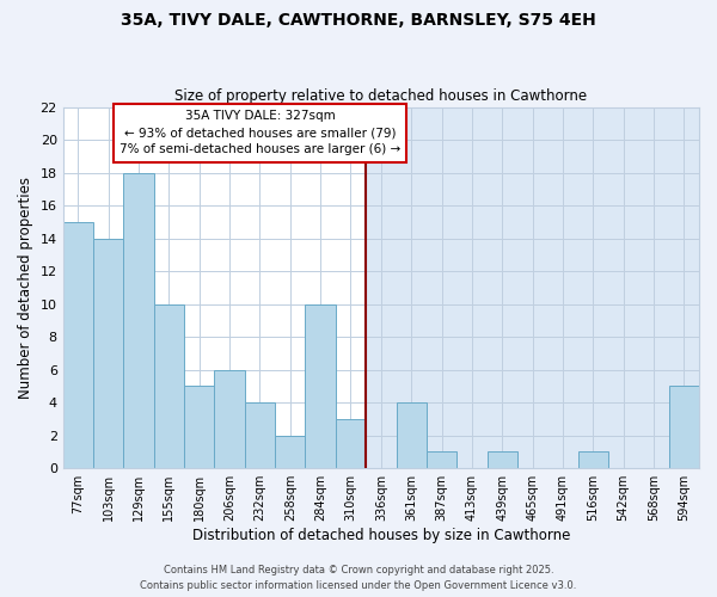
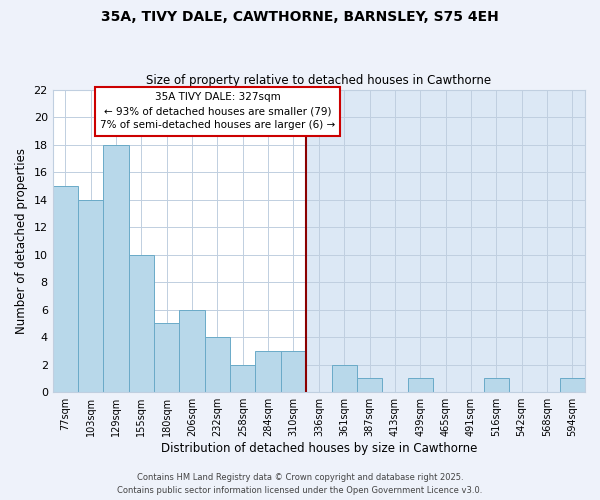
284sqm: 10 -> 3
361sqm: 4 -> 2
594sqm: 5 -> 1
